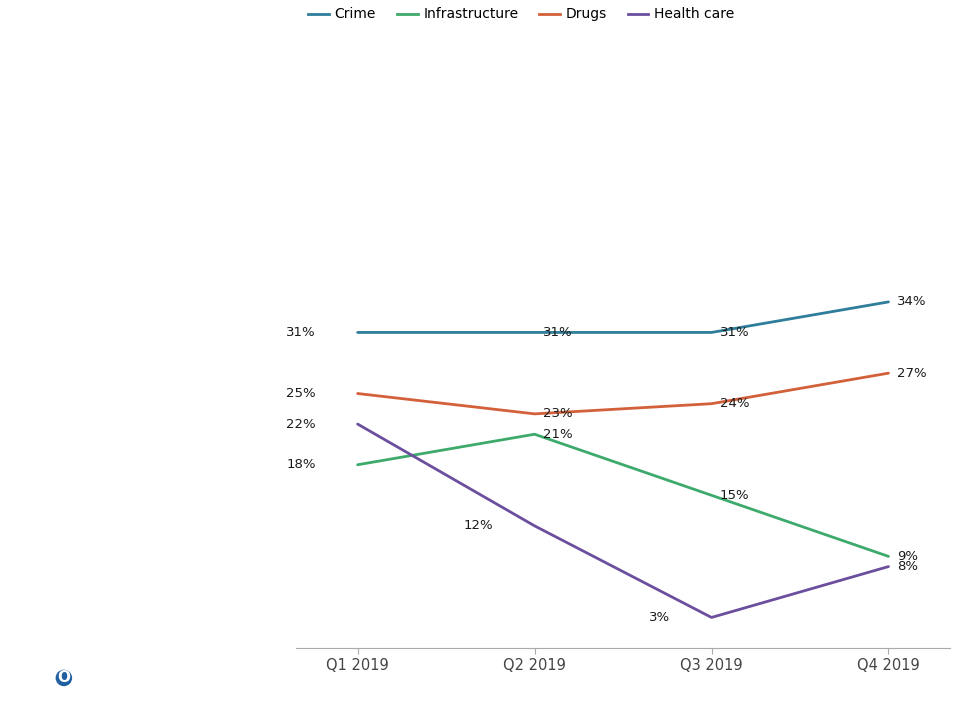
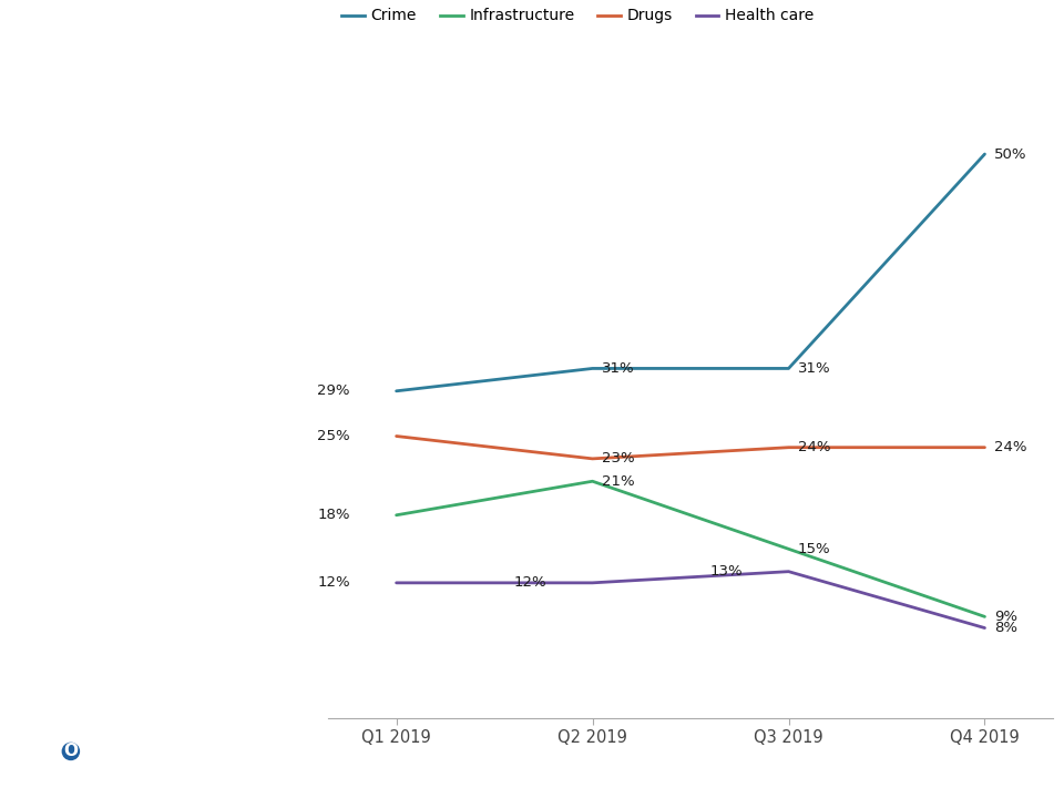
Crime/Q1 2019: 31% -> 29%
Health care/Q1 2019: 22% -> 12%
Health care/Q3 2019: 3% -> 13%
Crime/Q4 2019: 34% -> 50%
Drugs/Q4 2019: 27% -> 24%
